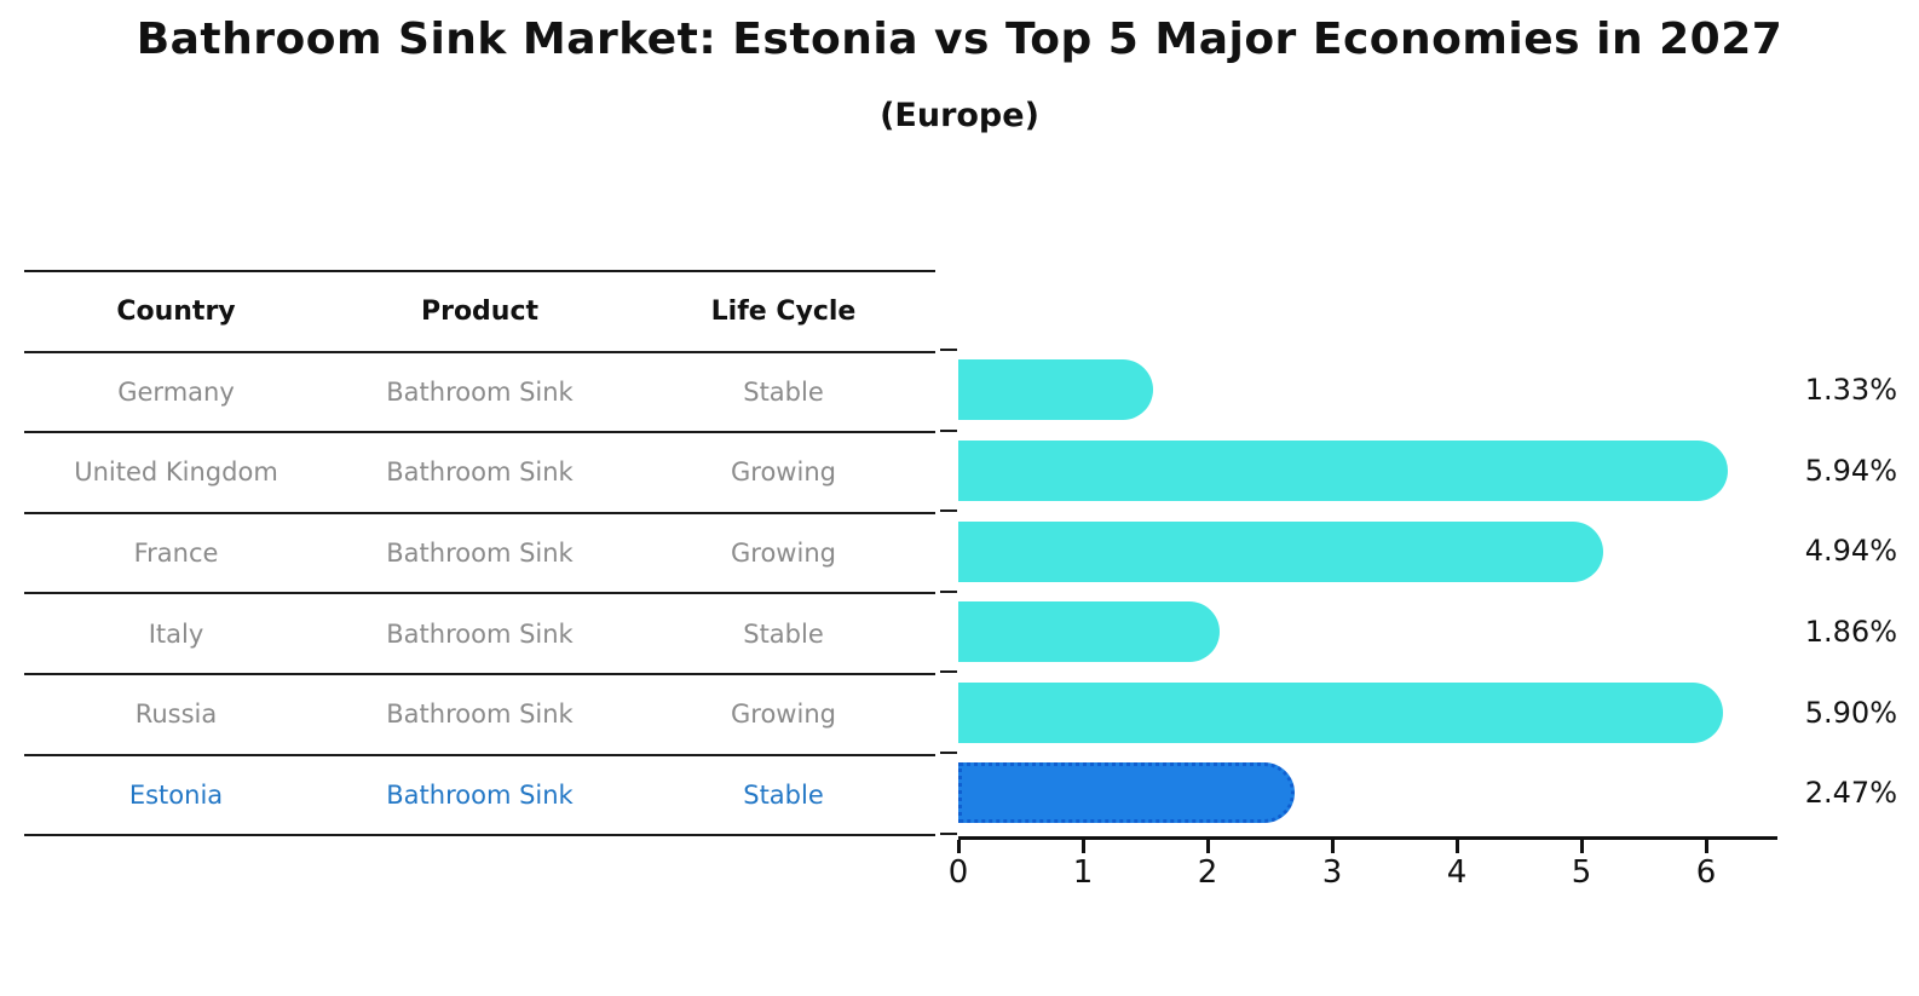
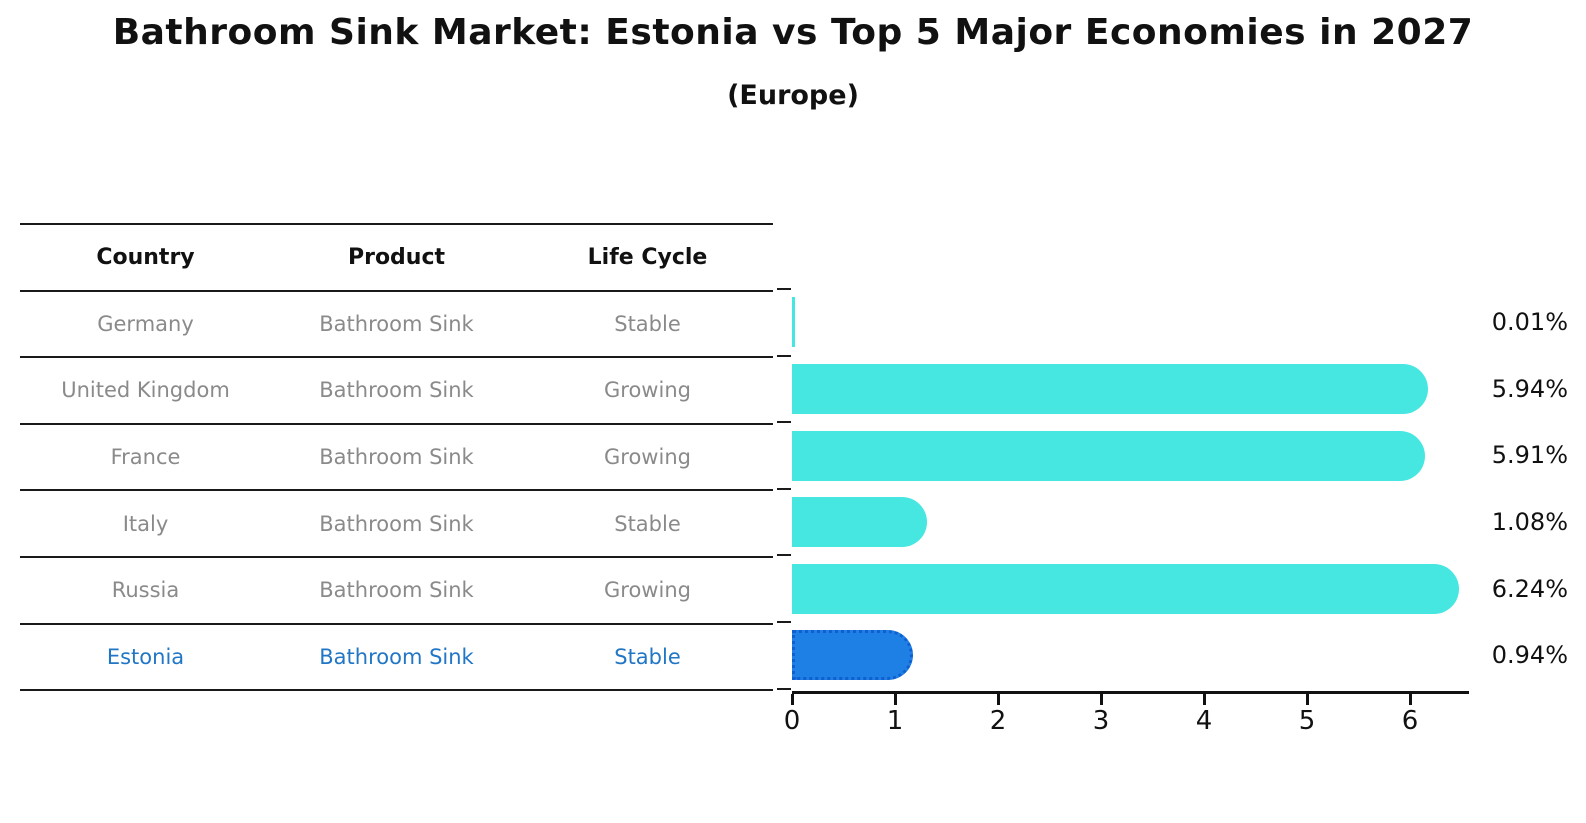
Germany: 1.33% -> 0.01%
France: 4.94% -> 5.91%
Italy: 1.86% -> 1.08%
Russia: 5.90% -> 6.24%
Estonia: 2.47% -> 0.94%
